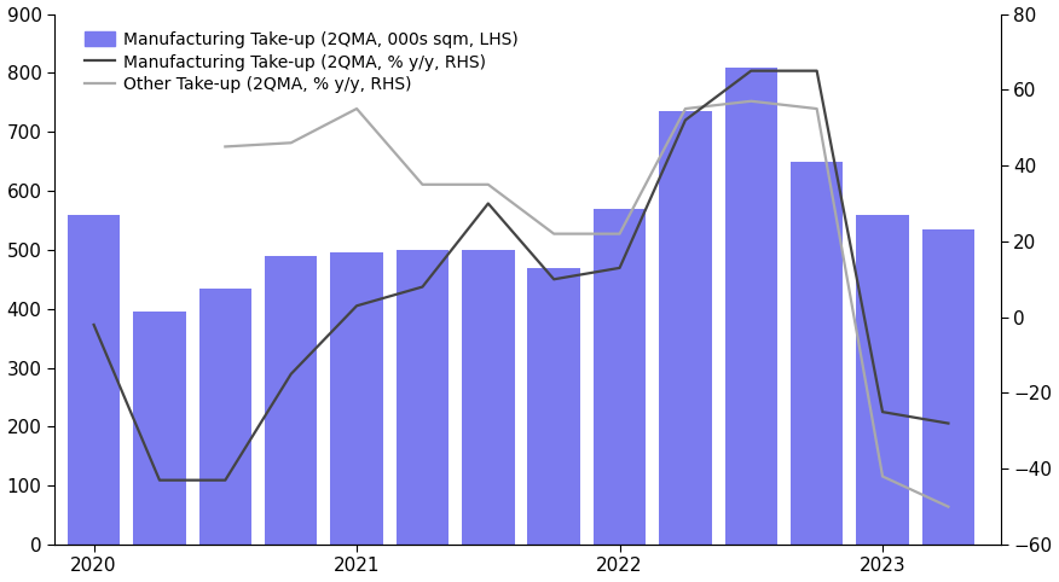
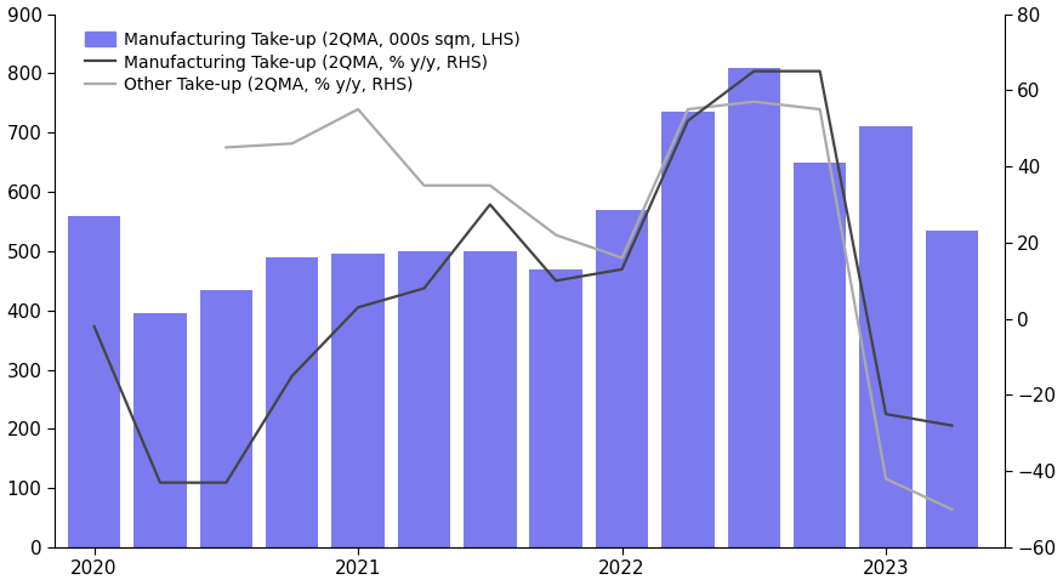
Other Take-up (2QMA, % y/y, RHS)/2022: 22 -> 16
Manufacturing Take-up (2QMA, 000s sqm, LHS)/2023: 560 -> 710
